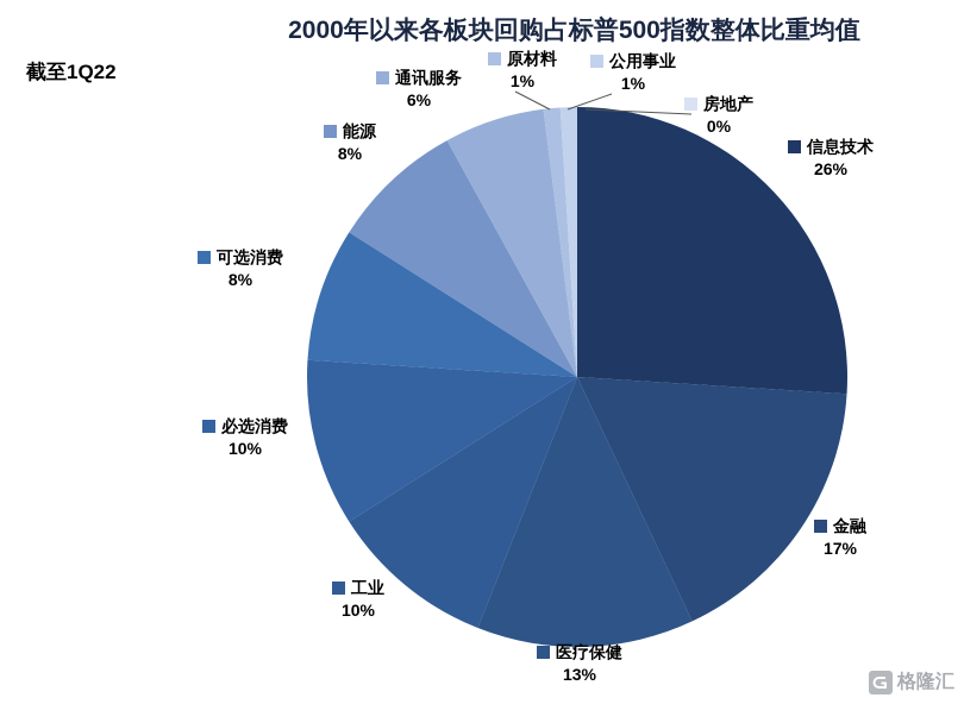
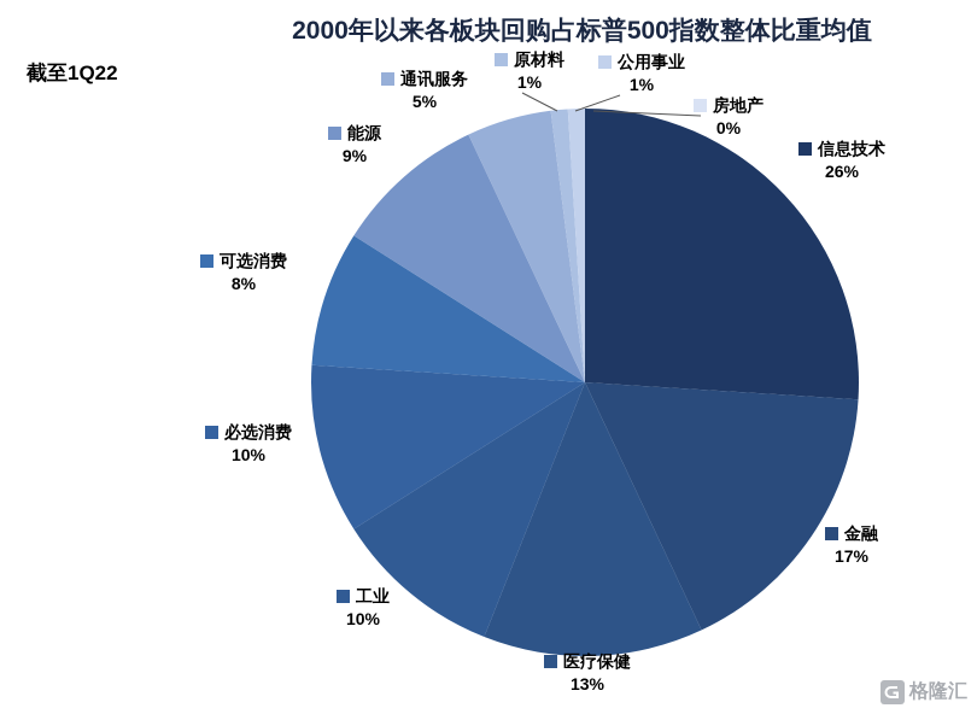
能源: 8% -> 9%
通讯服务: 6% -> 5%
